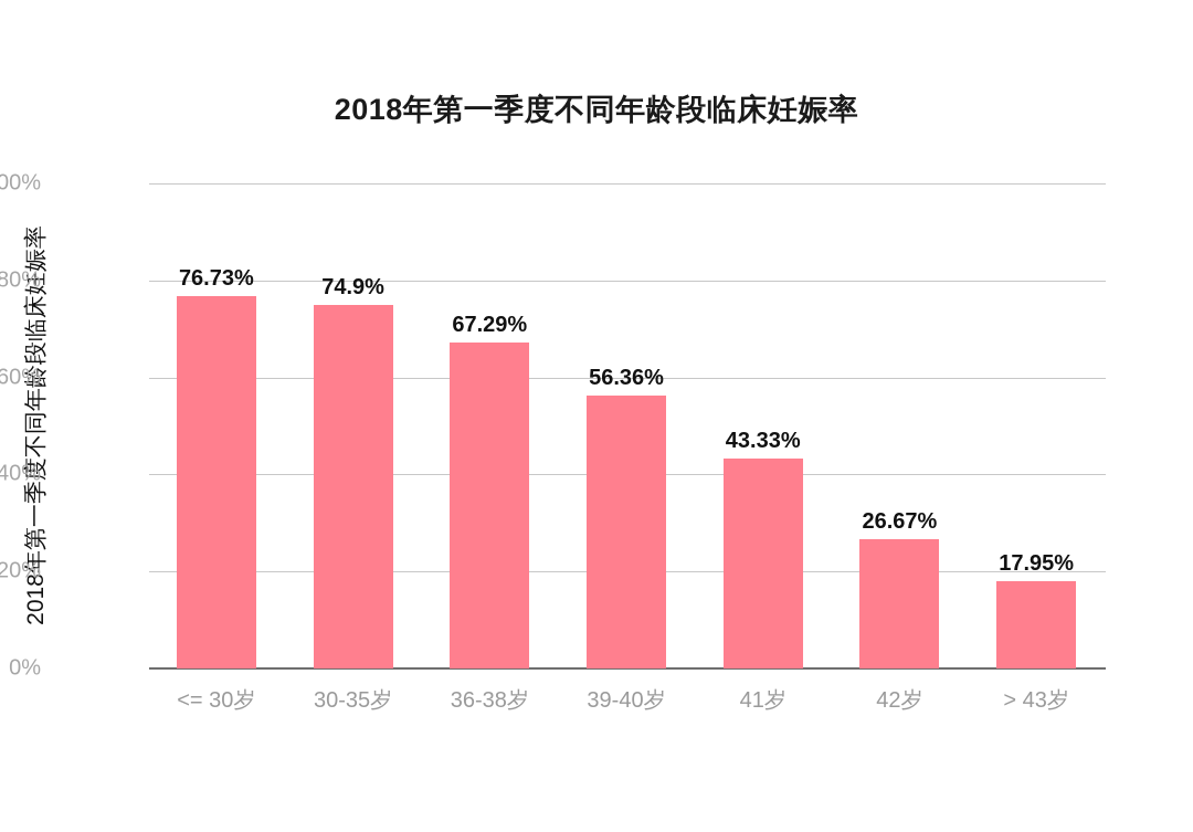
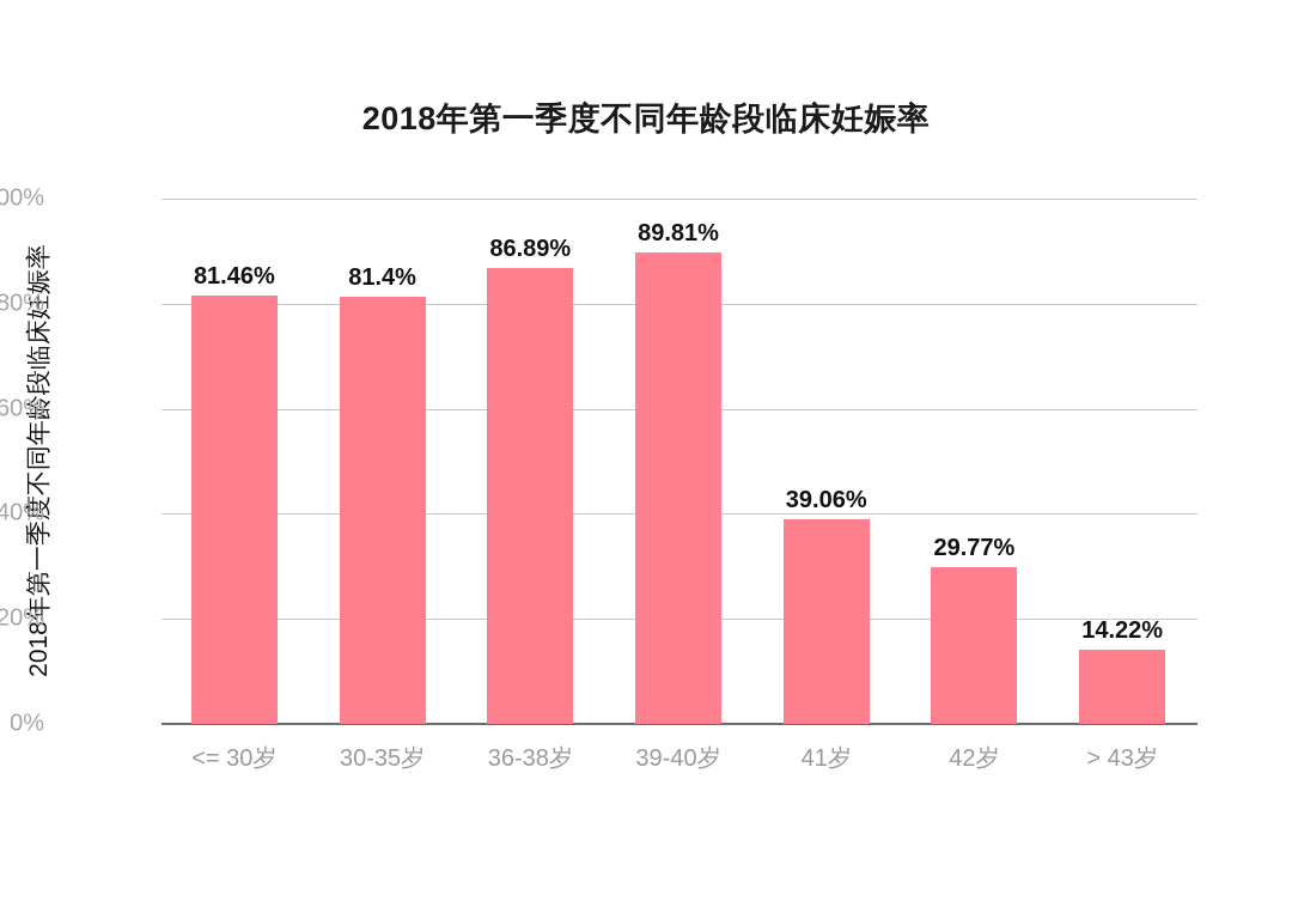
<= 30岁: 76.73% -> 81.46%
30-35岁: 74.9% -> 81.4%
36-38岁: 67.29% -> 86.89%
39-40岁: 56.36% -> 89.81%
41岁: 43.33% -> 39.06%
42岁: 26.67% -> 29.77%
> 43岁: 17.95% -> 14.22%
